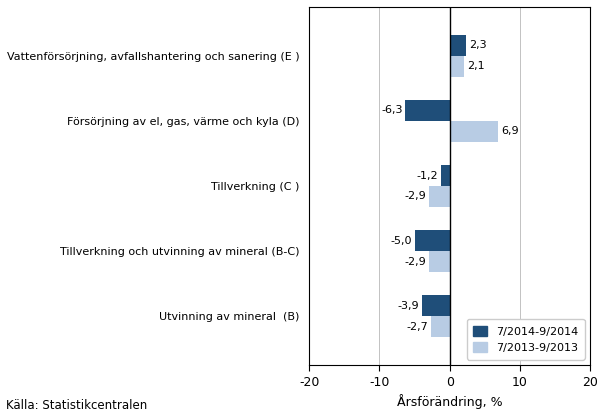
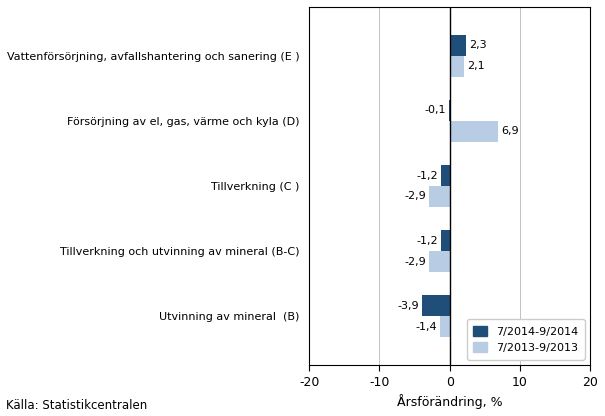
7/2014-9/2014/Försörjning av el, gas, värme och kyla (D): -6,3 -> -0,1
7/2014-9/2014/Tillverkning och utvinning av mineral (B-C): -5,0 -> -1,2
7/2013-9/2013/Utvinning av mineral (B): -2,7 -> -1,4
